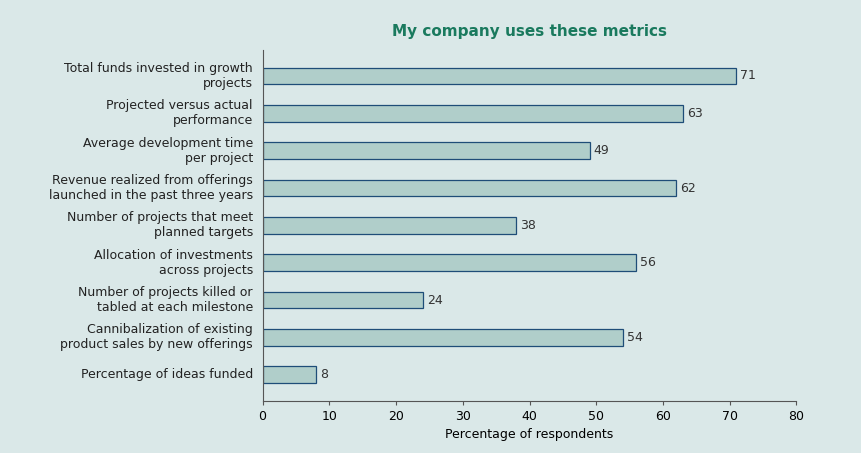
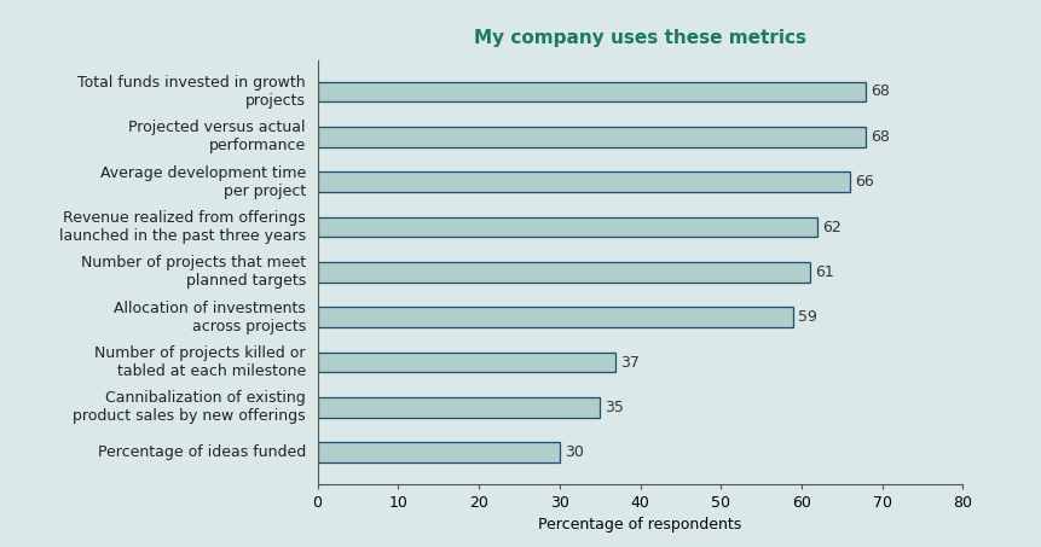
Total funds invested in growth projects: 71 -> 68
Projected versus actual performance: 63 -> 68
Average development time per project: 49 -> 66
Number of projects that meet planned targets: 38 -> 61
Allocation of investments across projects: 56 -> 59
Number of projects killed or tabled at each milestone: 24 -> 37
Cannibalization of existing product sales by new offerings: 54 -> 35
Percentage of ideas funded: 8 -> 30
